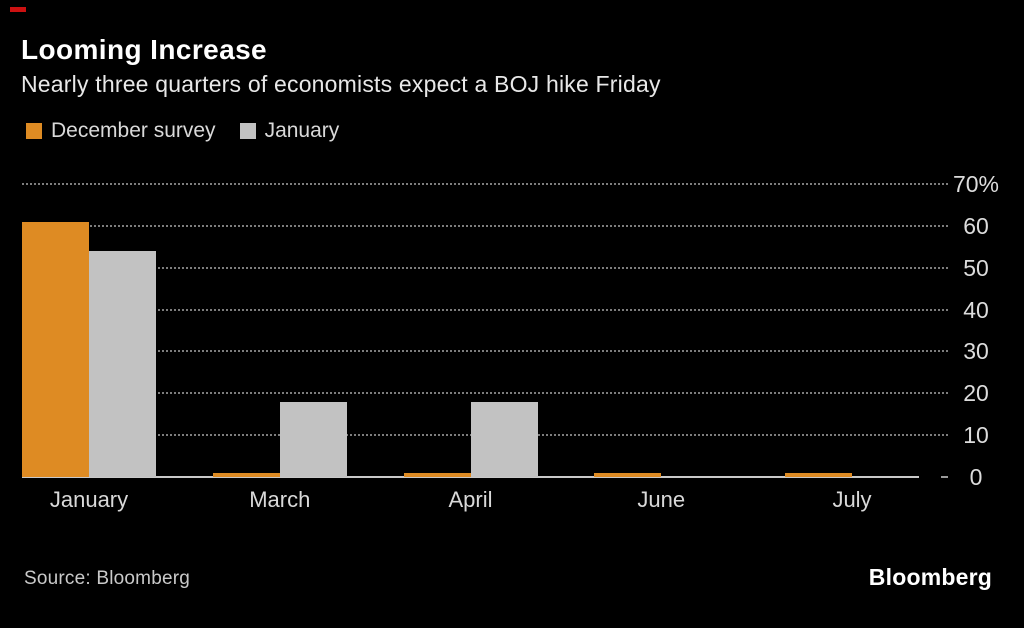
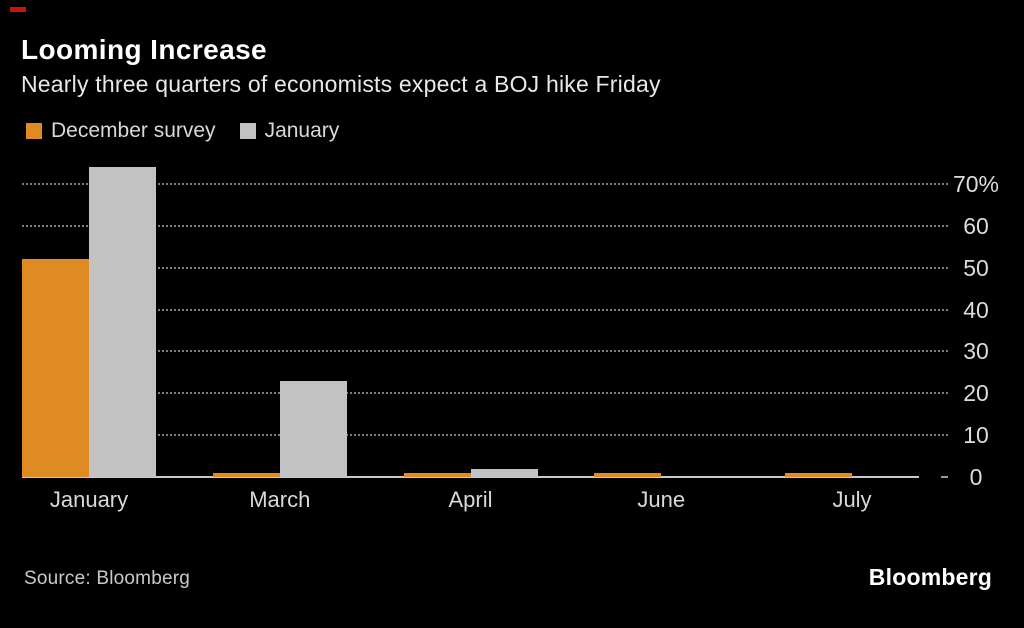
December survey/January: 61 -> 52
January/January: 54 -> 74
January/March: 18 -> 23
January/April: 18 -> 2
